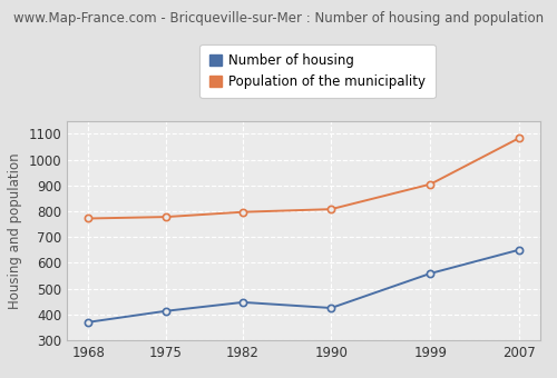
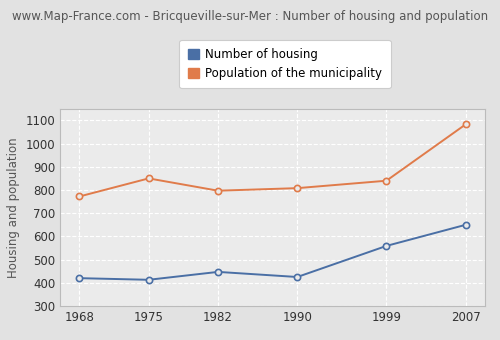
Number of housing/1968: 370 -> 420
Population of the municipality/1975: 778 -> 850
Population of the municipality/1999: 905 -> 840
